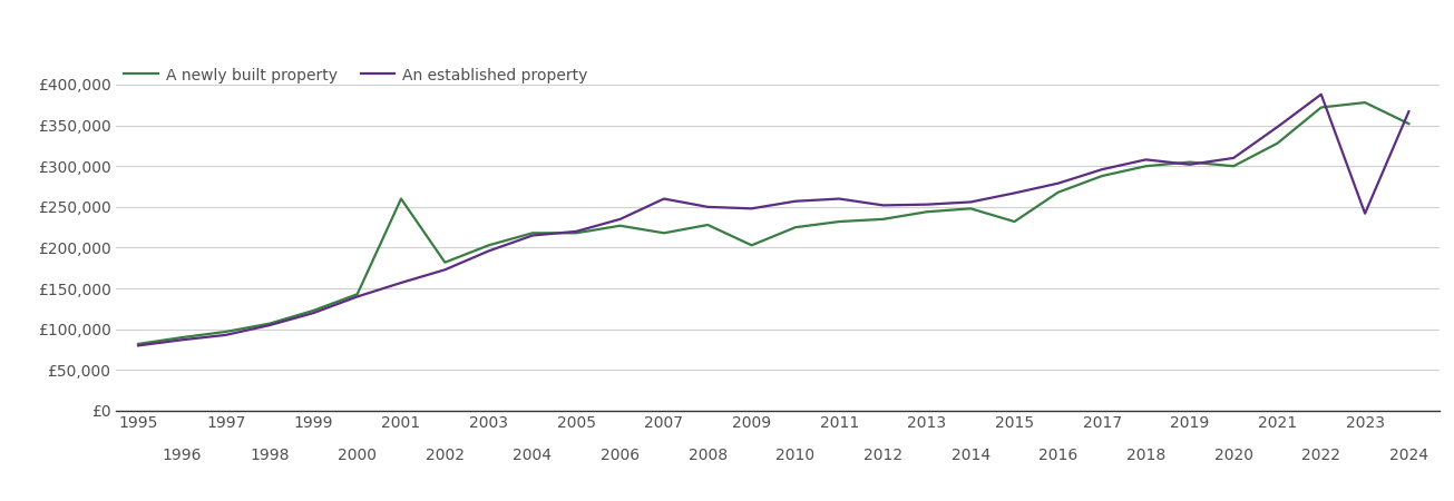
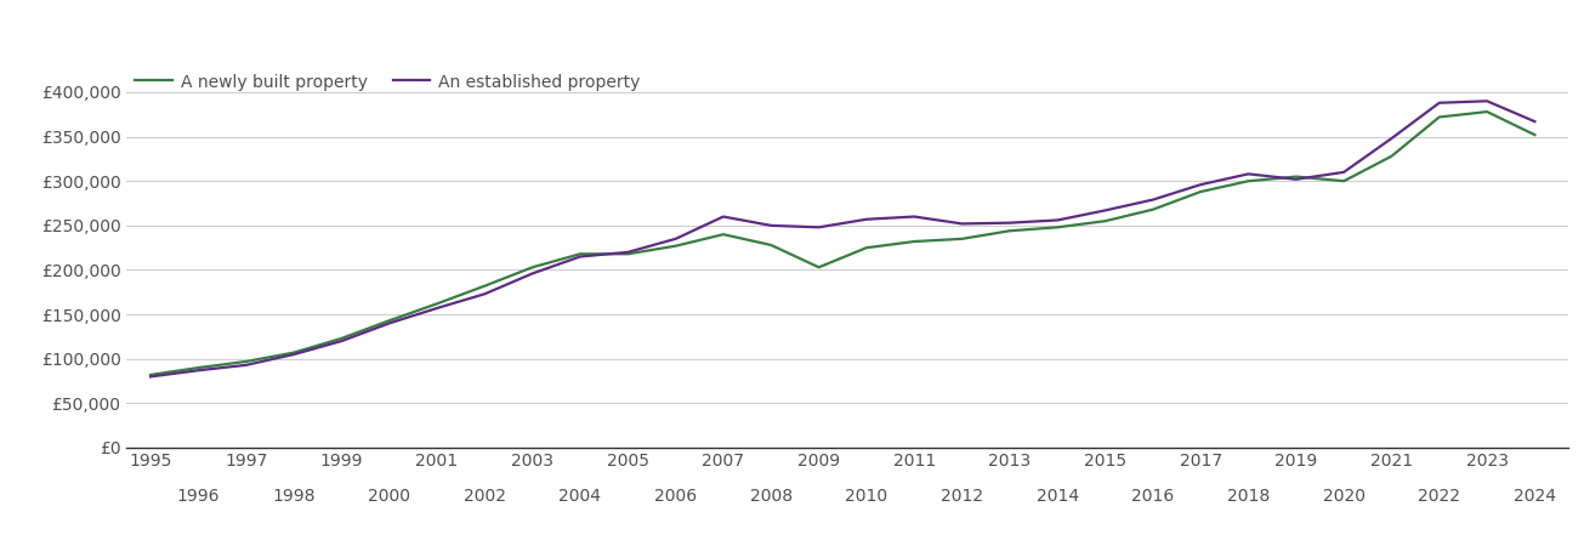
A newly built property/2001: £260,000 -> £162,000
A newly built property/2007: £218,000 -> £240,000
A newly built property/2015: £232,000 -> £255,000
An established property/2023: £242,000 -> £390,000
